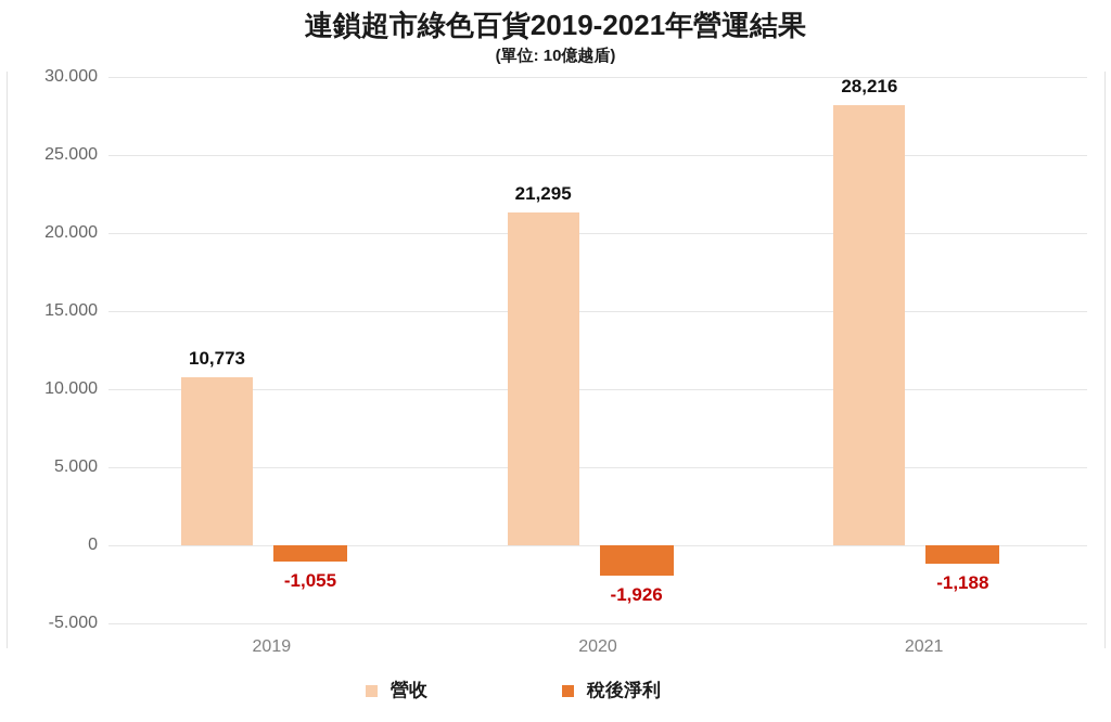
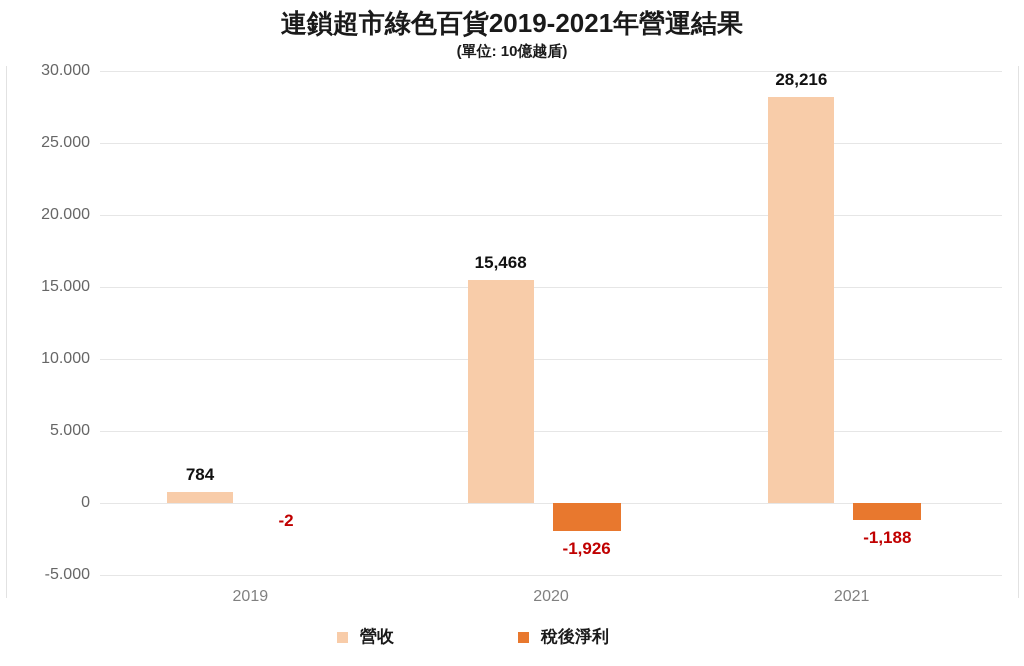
營收/2019: 10,773 -> 784
稅後淨利/2019: -1,055 -> -2
營收/2020: 21,295 -> 15,468
